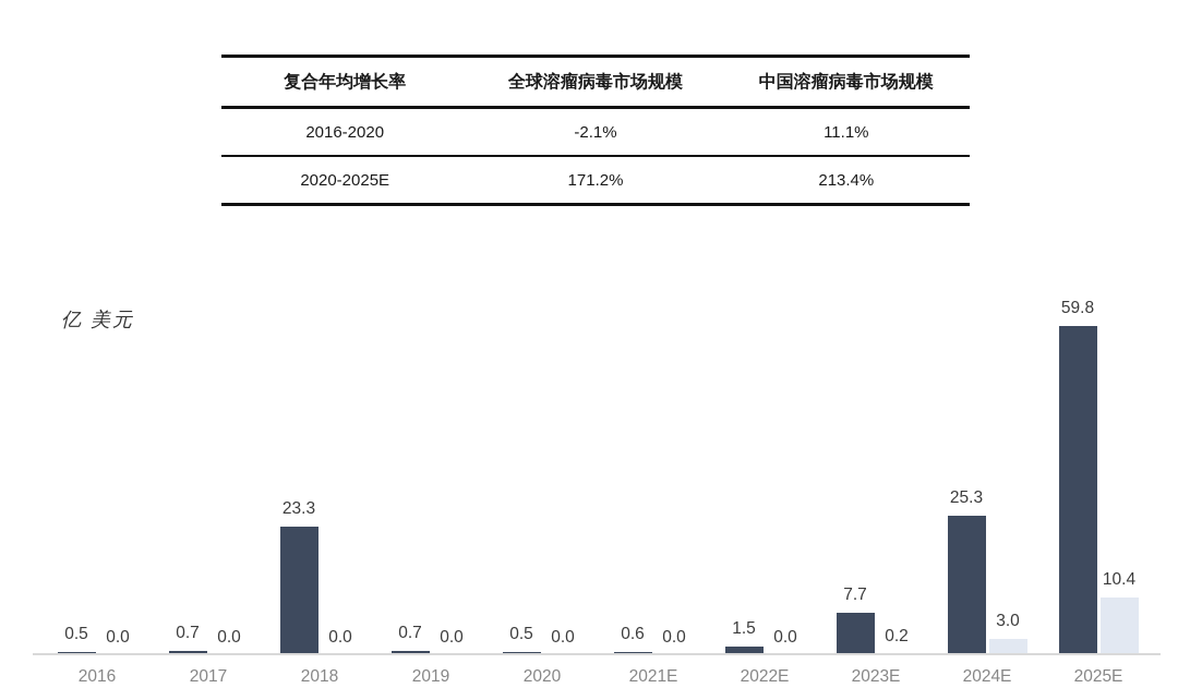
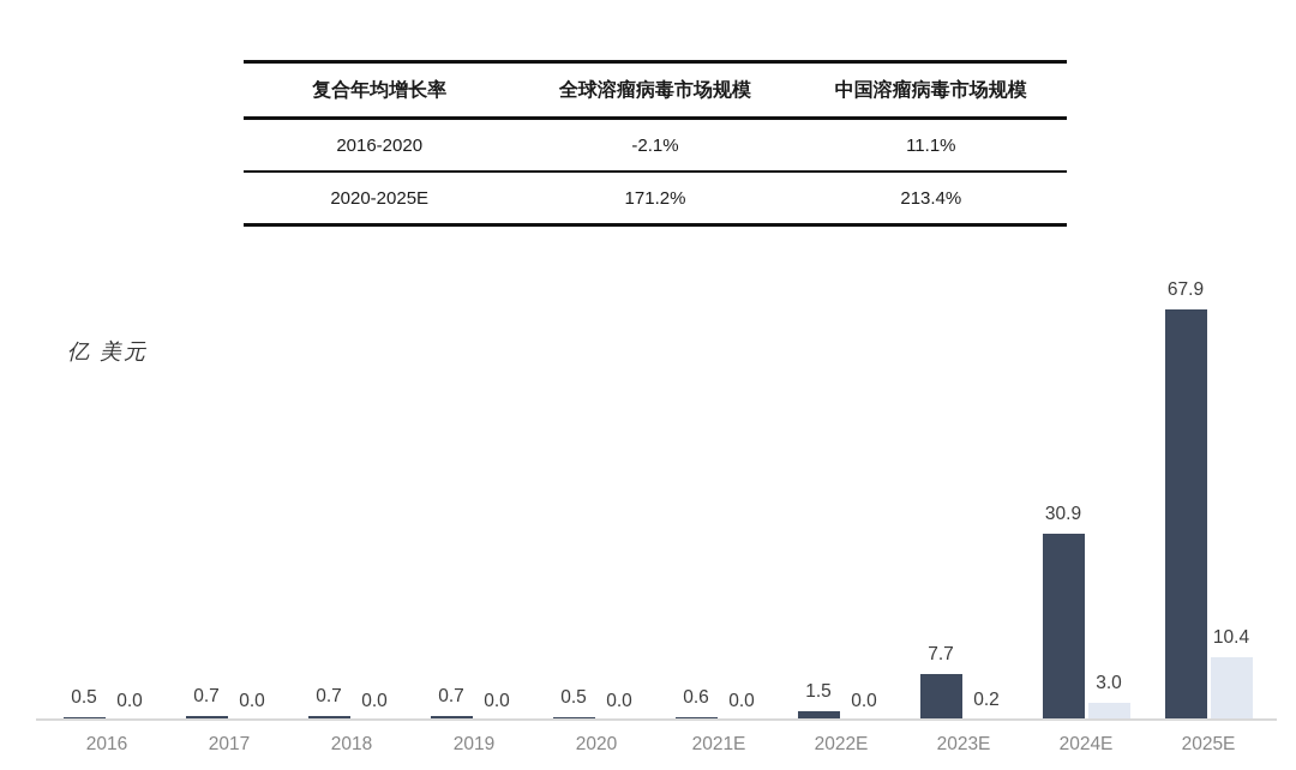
全球溶瘤病毒市场规模/2018: 23.3 -> 0.7
全球溶瘤病毒市场规模/2024E: 25.3 -> 30.9
全球溶瘤病毒市场规模/2025E: 59.8 -> 67.9
